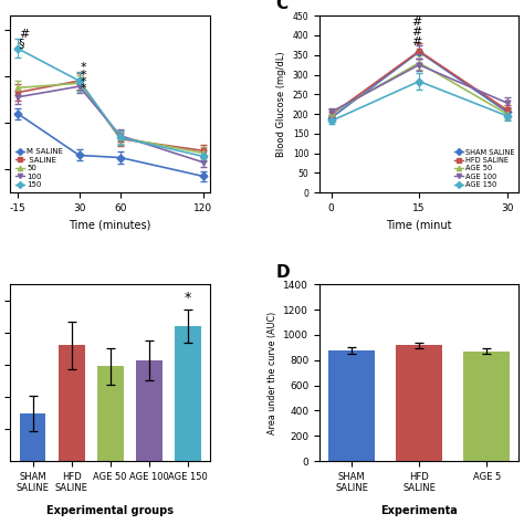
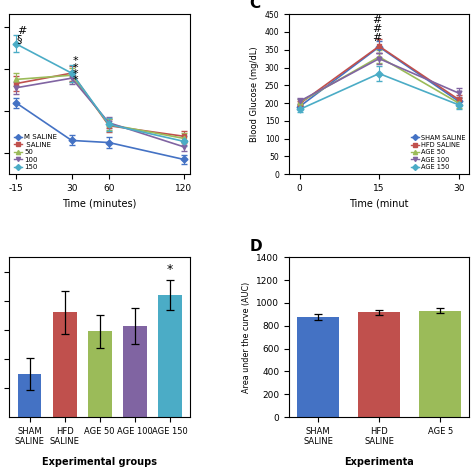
AGE 5: 870 -> 930
